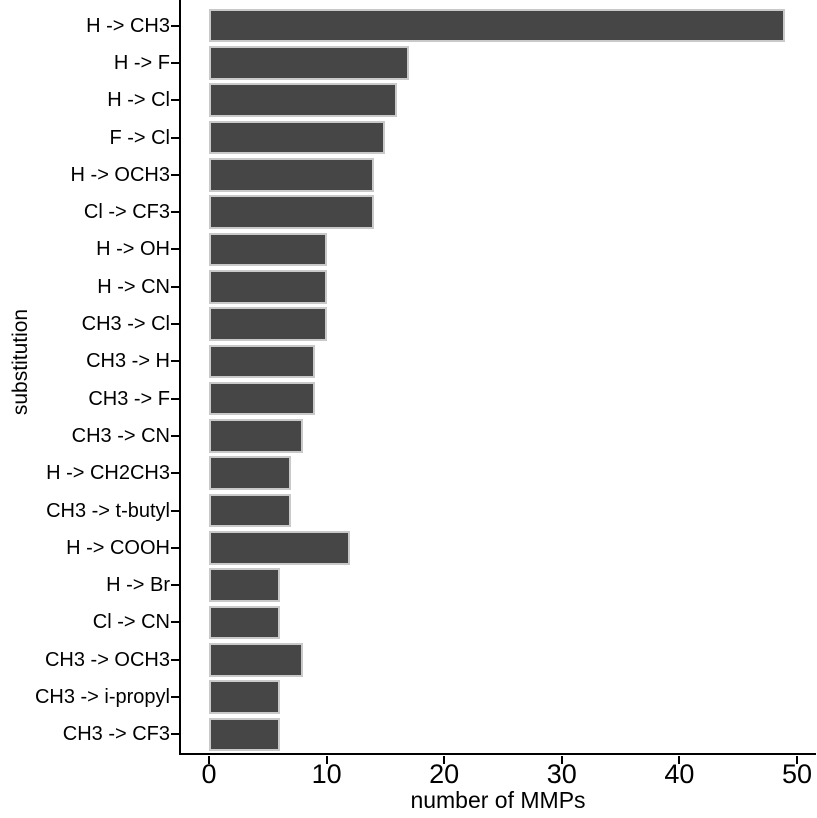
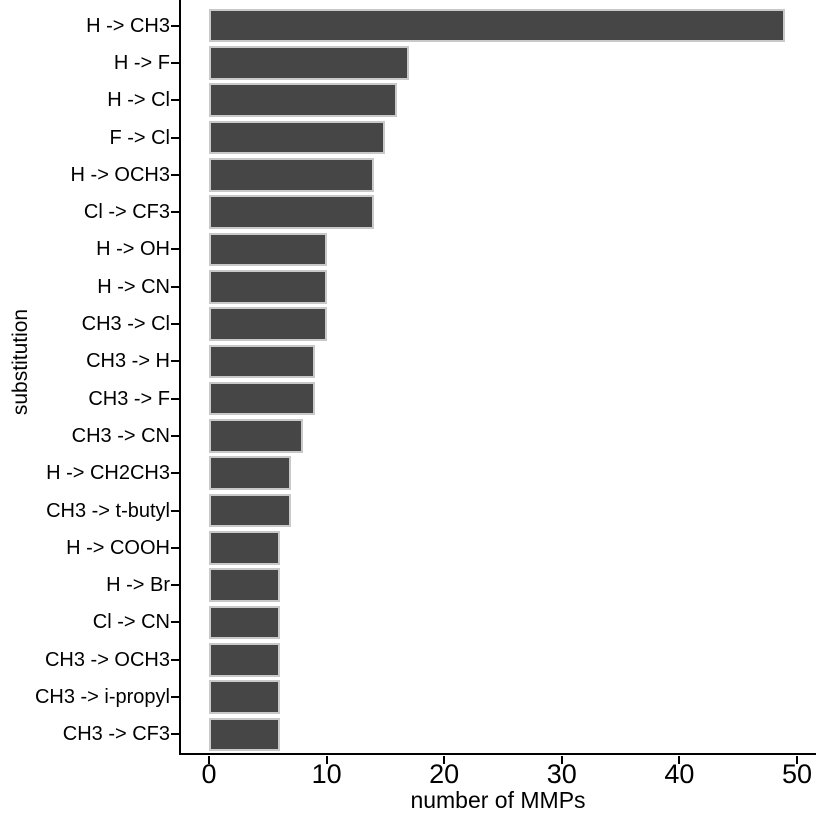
H -> COOH: 12 -> 6
CH3 -> OCH3: 8 -> 6
